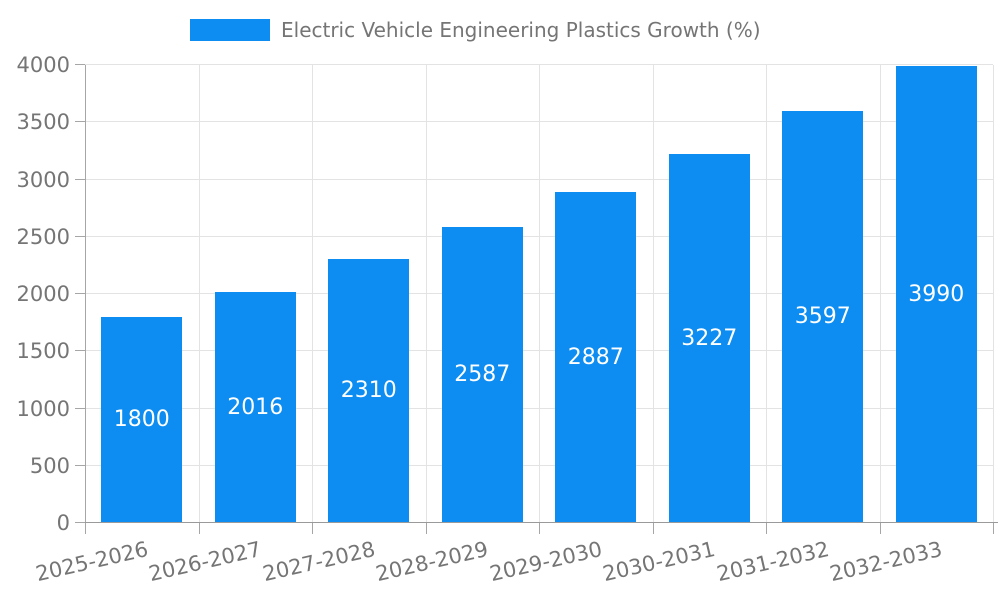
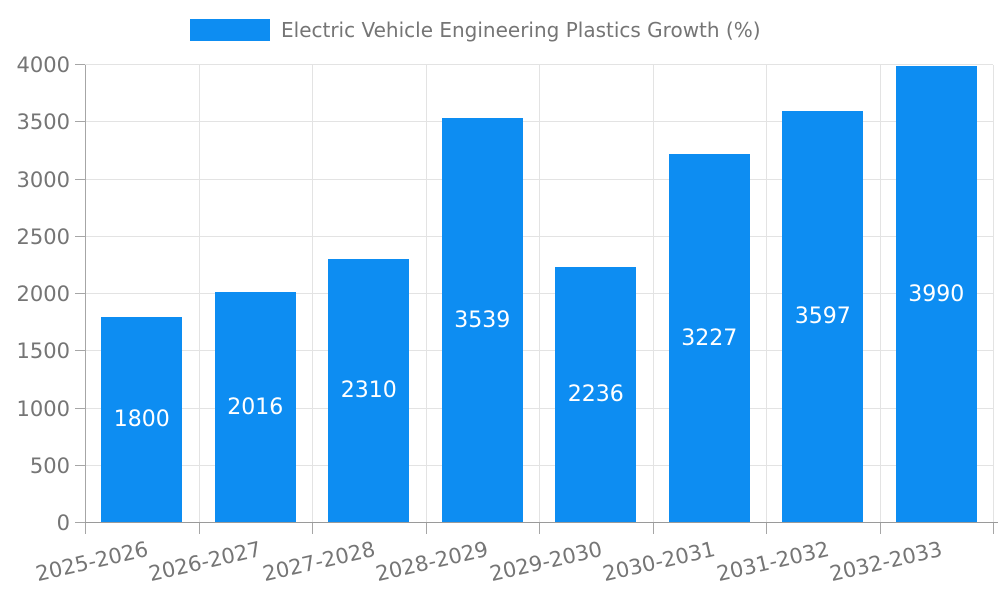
2028-2029: 2587 -> 3539
2029-2030: 2887 -> 2236
